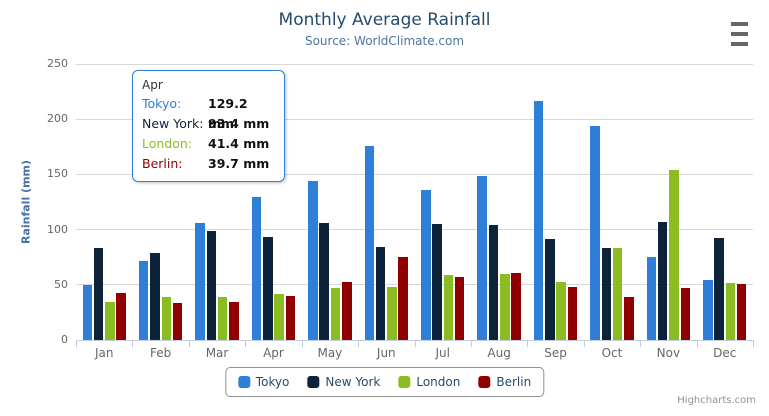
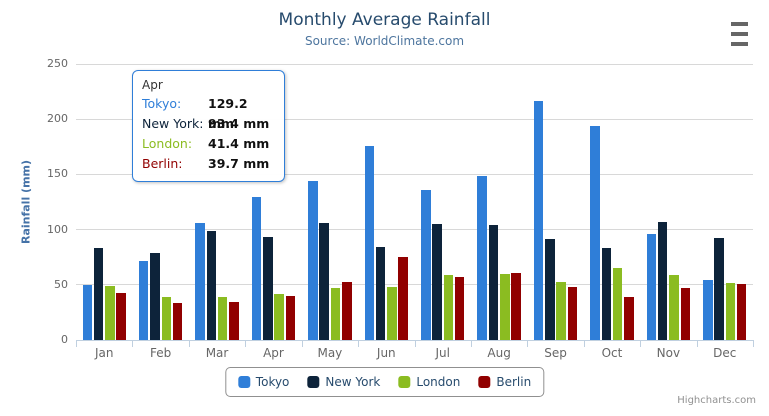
London/Jan: 34 -> 49
London/Oct: 83 -> 65
Tokyo/Nov: 75 -> 96
London/Nov: 154 -> 59
